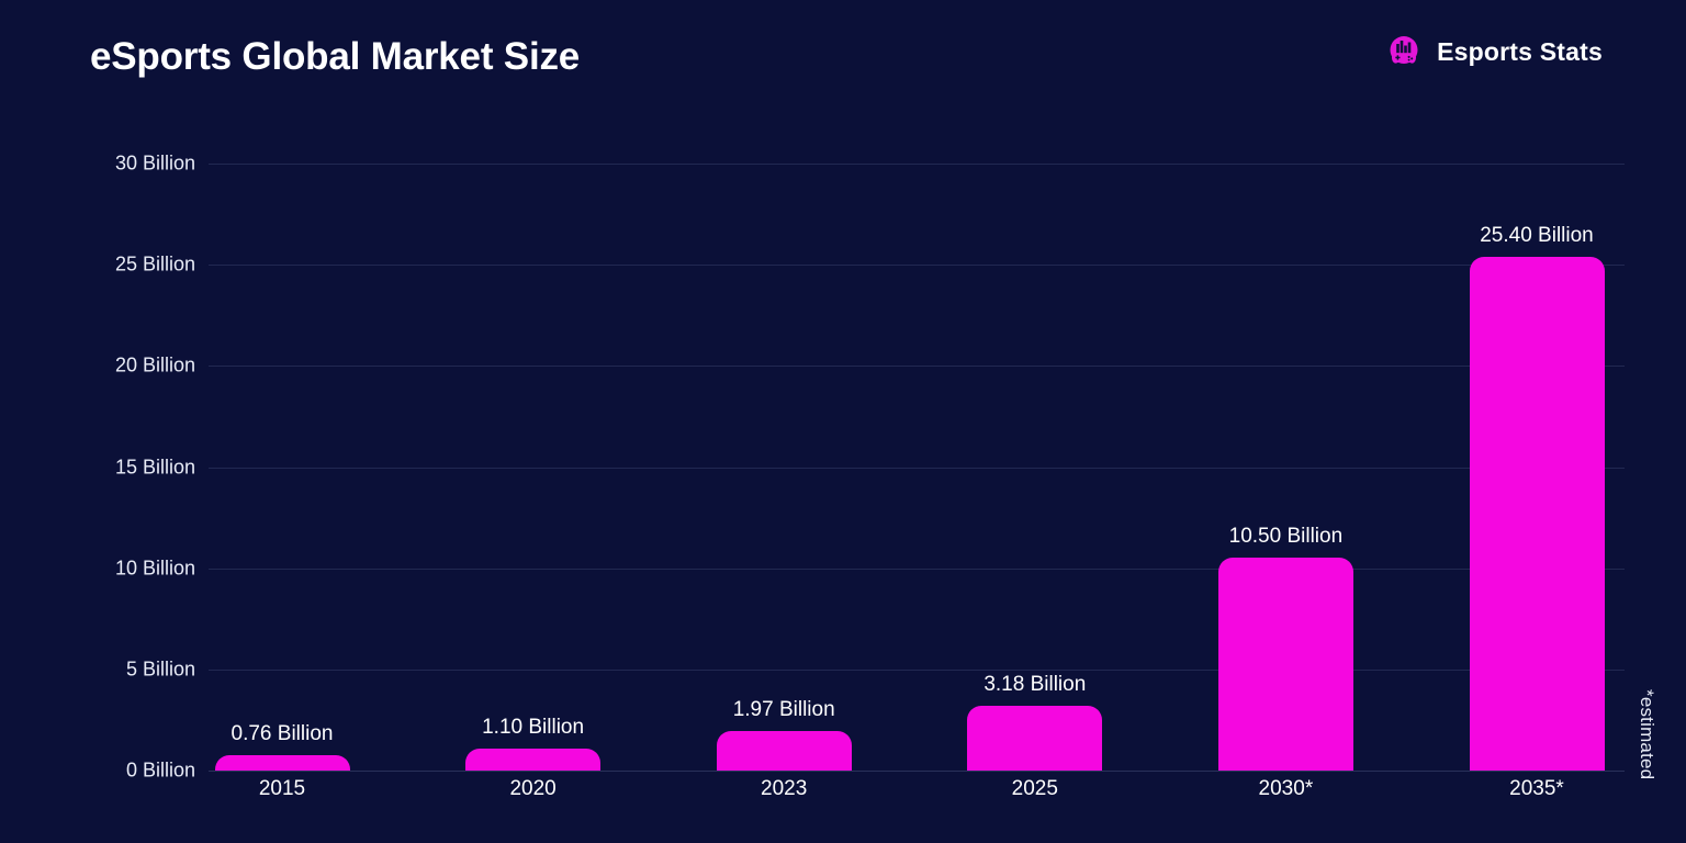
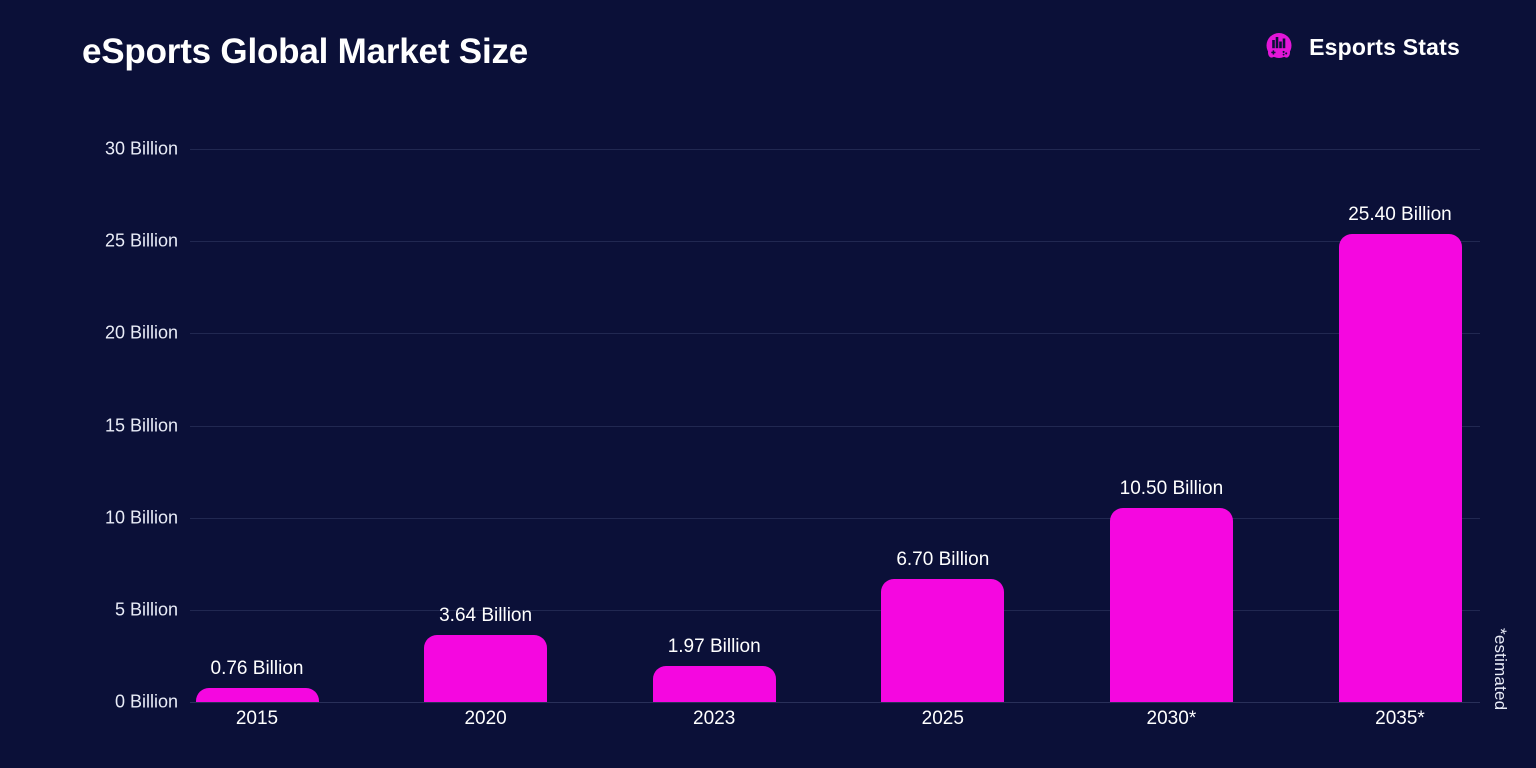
2020: 1.10 -> 3.64
2025: 3.18 -> 6.70
